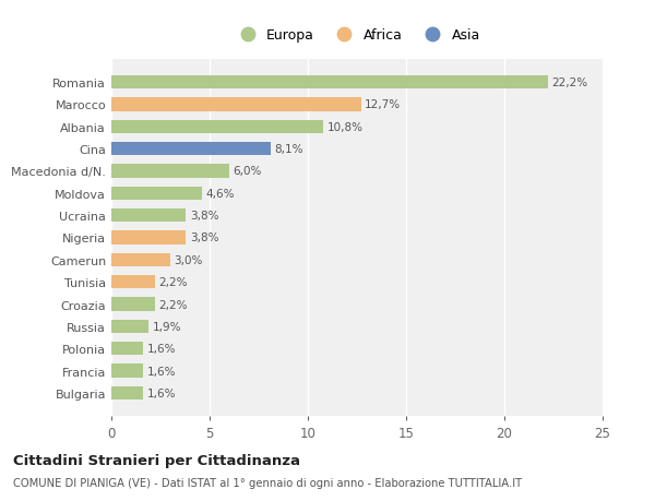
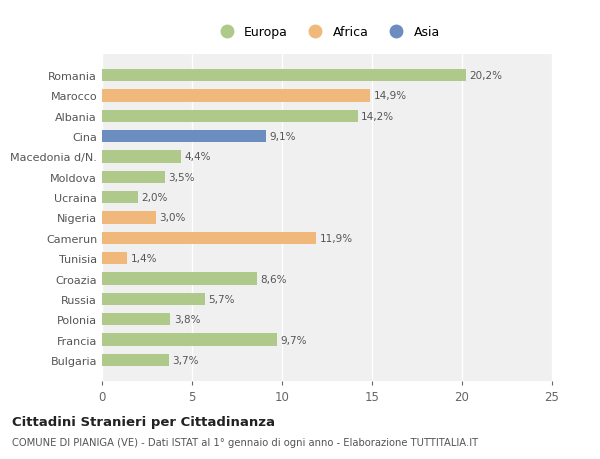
Romania: 22,2% -> 20,2%
Marocco: 12,7% -> 14,9%
Albania: 10,8% -> 14,2%
Cina: 8,1% -> 9,1%
Macedonia d/N.: 6,0% -> 4,4%
Moldova: 4,6% -> 3,5%
Ucraina: 3,8% -> 2,0%
Nigeria: 3,8% -> 3,0%
Camerun: 3,0% -> 11,9%
Tunisia: 2,2% -> 1,4%
Croazia: 2,2% -> 8,6%
Russia: 1,9% -> 5,7%
Polonia: 1,6% -> 3,8%
Francia: 1,6% -> 9,7%
Bulgaria: 1,6% -> 3,7%
